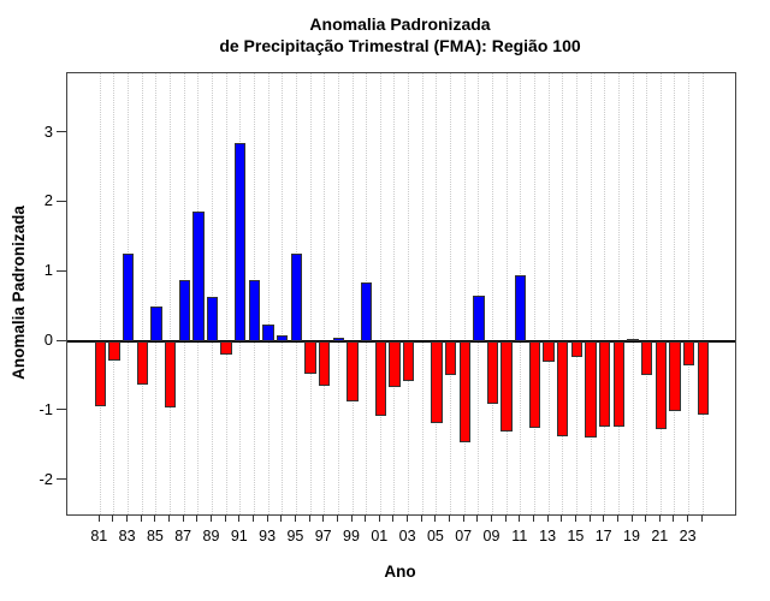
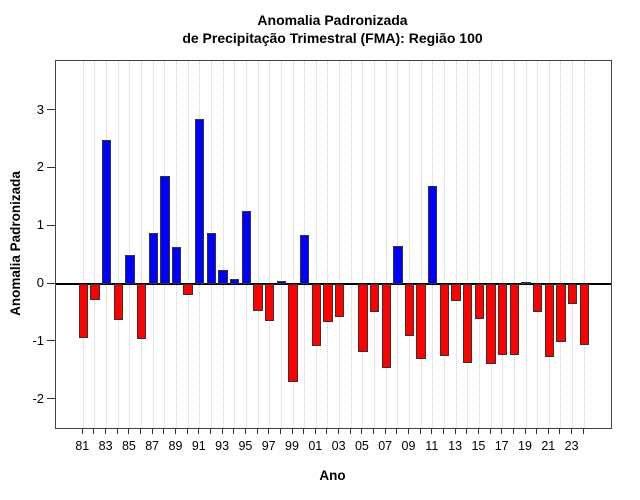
83: 1.3 -> 2.5
99: -0.9 -> -1.7
11: 1.0 -> 1.7
15: -0.2 -> -0.6
